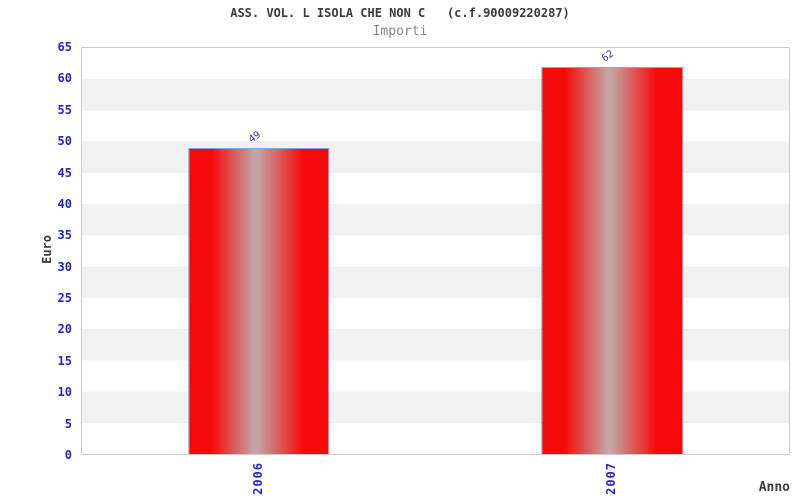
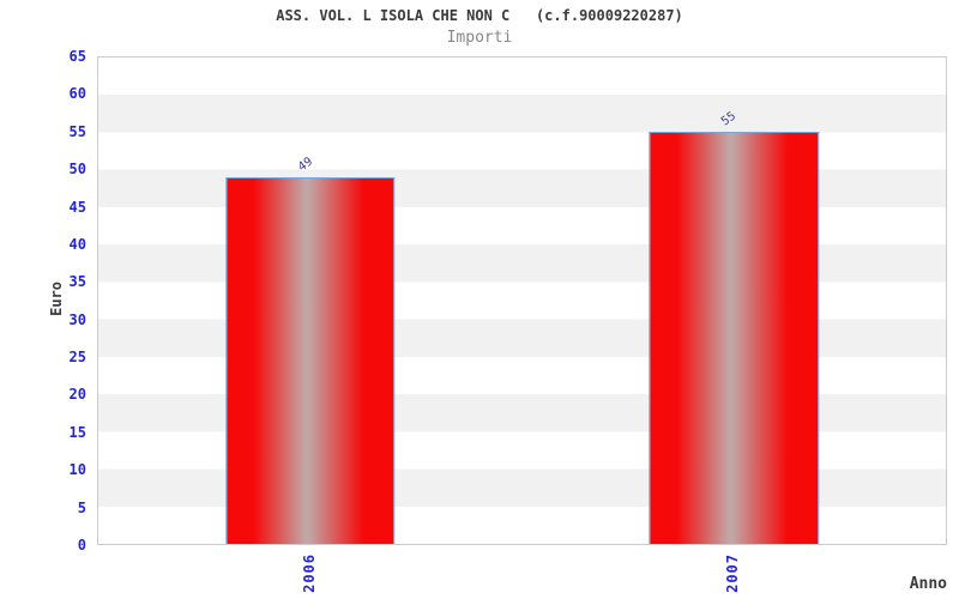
2007: 62 -> 55
